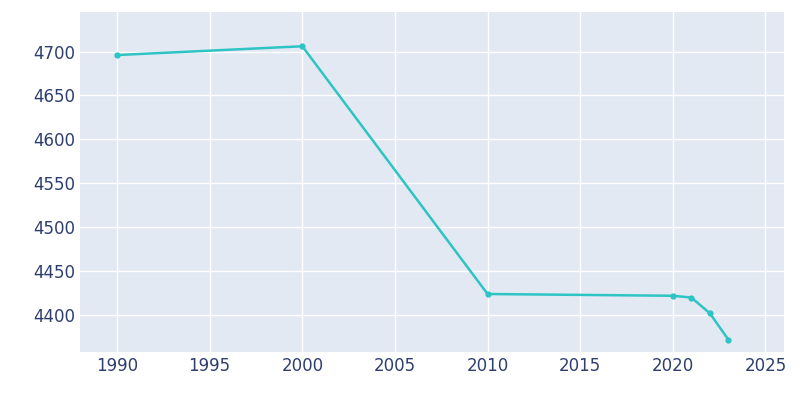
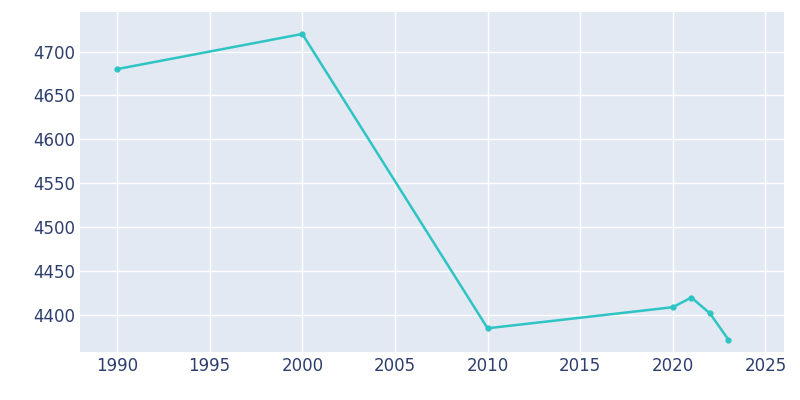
1990: 4696 -> 4680
2000: 4706 -> 4720
2010: 4424 -> 4385
2020: 4422 -> 4409
